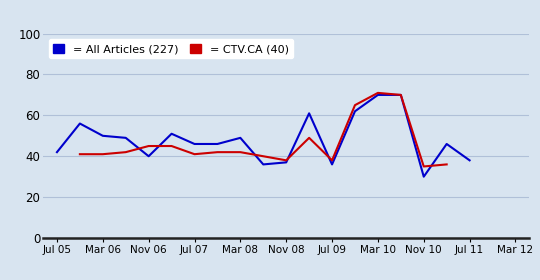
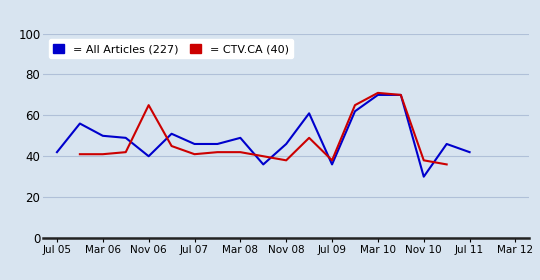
= CTV.CA (40)/Nov 06: 45 -> 65
= All Articles (227)/Nov 08: 37 -> 46
= CTV.CA (40)/Nov 10: 35 -> 38
= All Articles (227)/Jul 11: 38 -> 42
